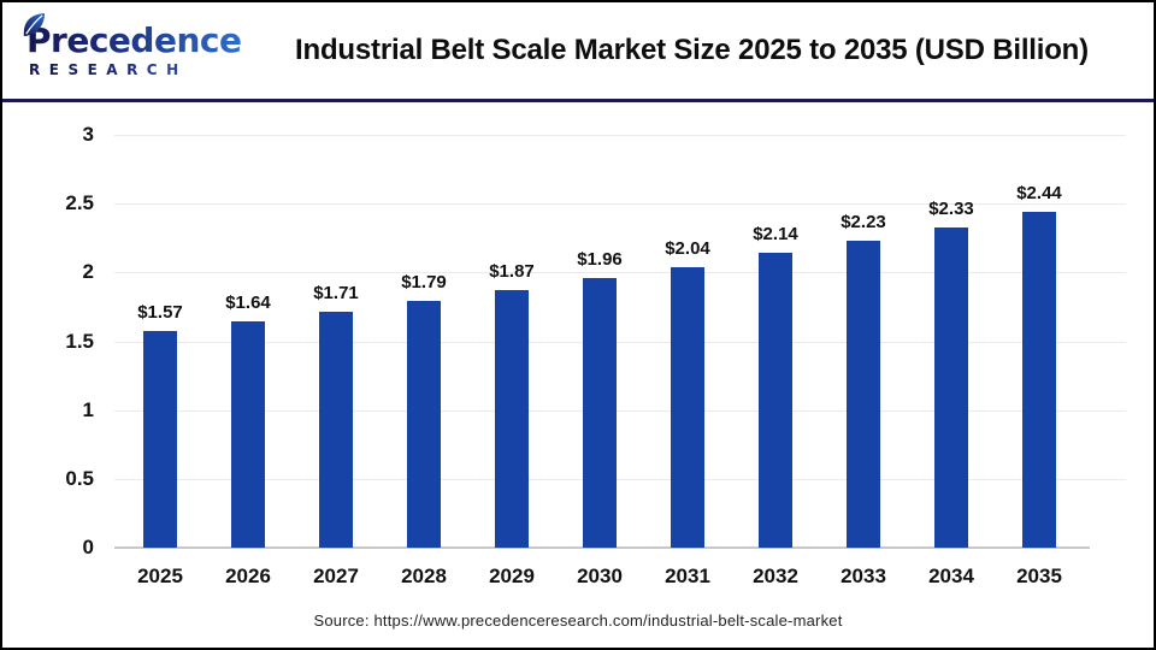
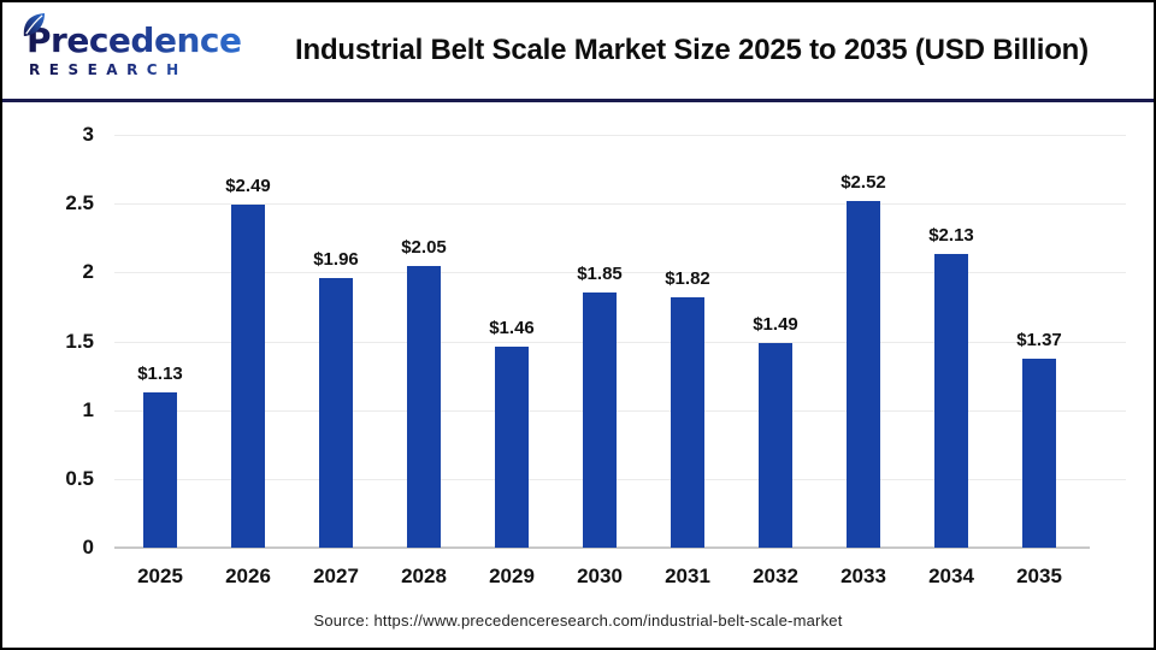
2025: $1.57 -> $1.13
2026: $1.64 -> $2.49
2027: $1.71 -> $1.96
2028: $1.79 -> $2.05
2029: $1.87 -> $1.46
2030: $1.96 -> $1.85
2031: $2.04 -> $1.82
2032: $2.14 -> $1.49
2033: $2.23 -> $2.52
2034: $2.33 -> $2.13
2035: $2.44 -> $1.37
